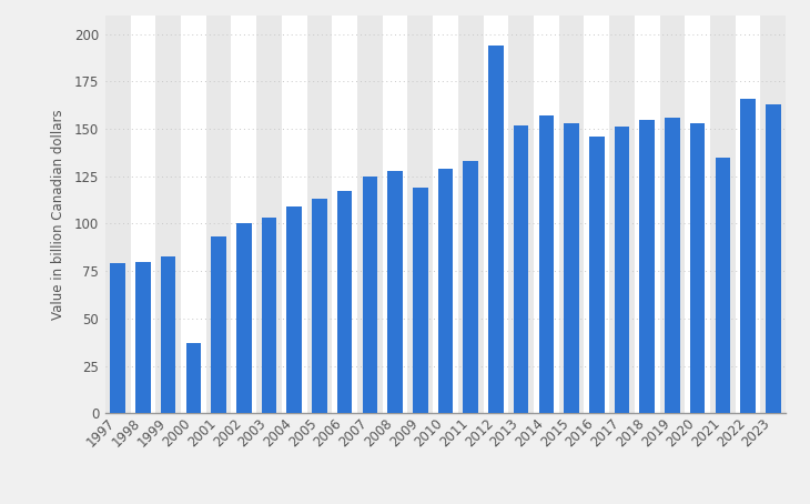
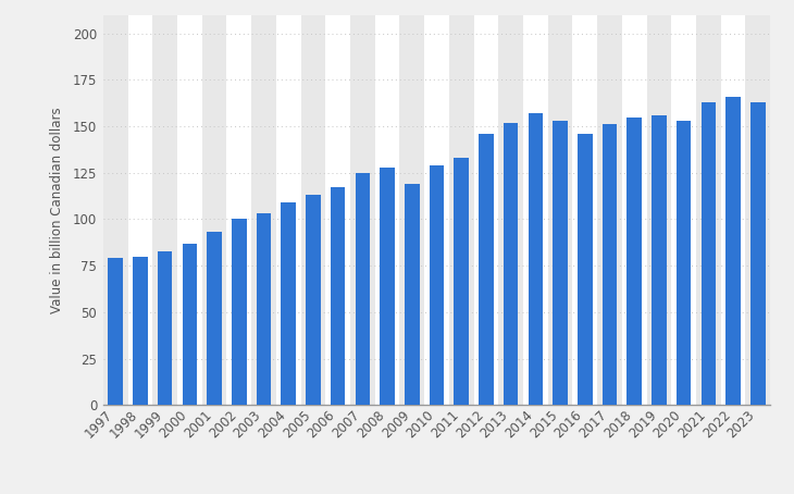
2000: 37 -> 87
2012: 194 -> 146
2021: 135 -> 163
